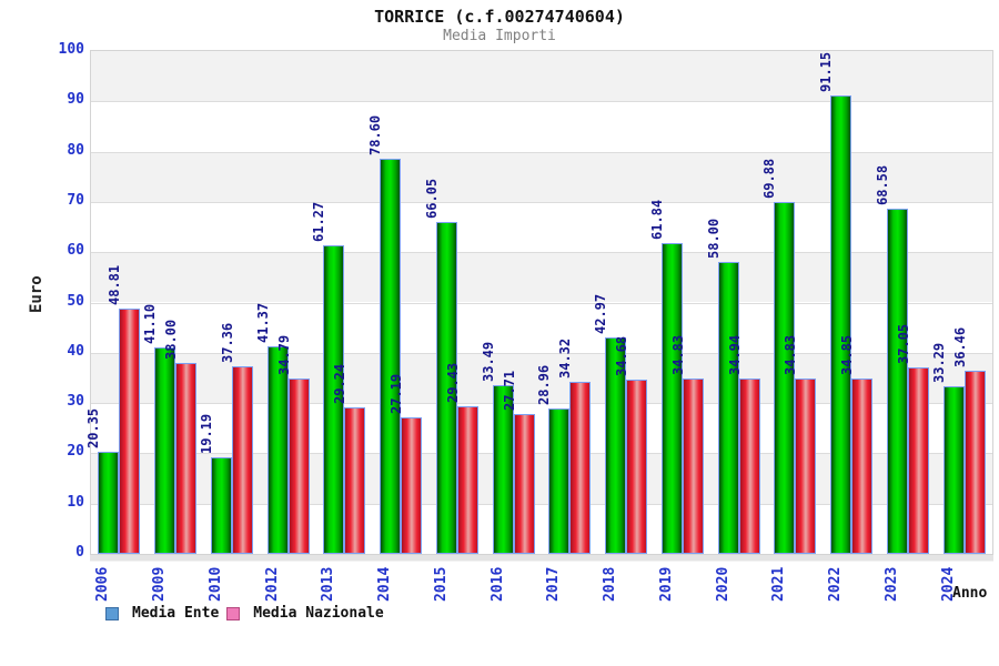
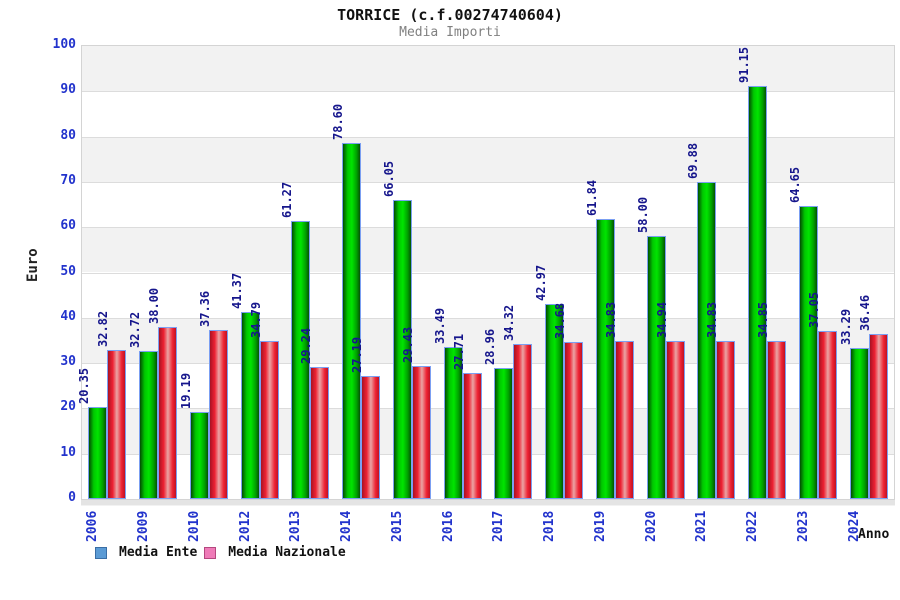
Media Nazionale/2006: 48.81 -> 32.82
Media Ente/2009: 41.10 -> 32.72
Media Ente/2023: 68.58 -> 64.65
